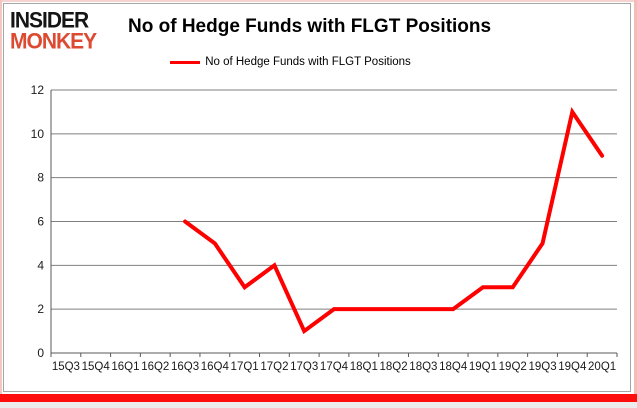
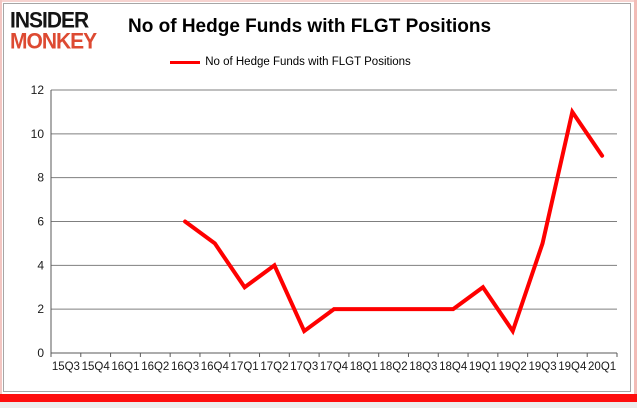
19Q2: 3 -> 1
